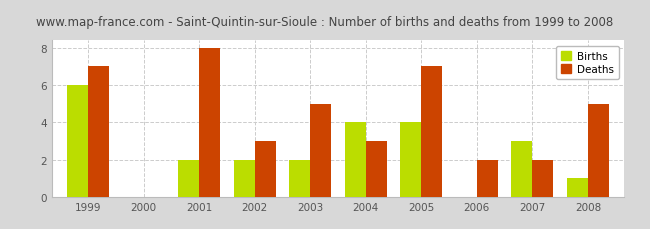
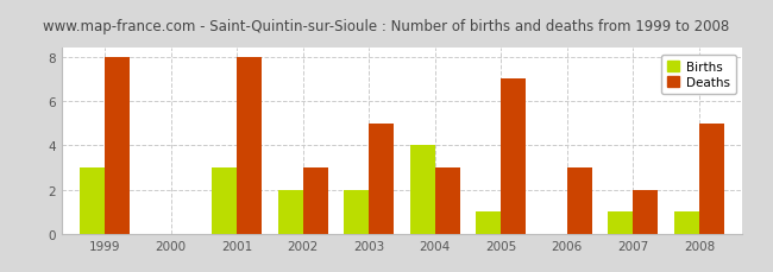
Births/1999: 6 -> 3
Deaths/1999: 7 -> 8
Births/2001: 2 -> 3
Births/2005: 4 -> 1
Deaths/2006: 2 -> 3
Births/2007: 3 -> 1
